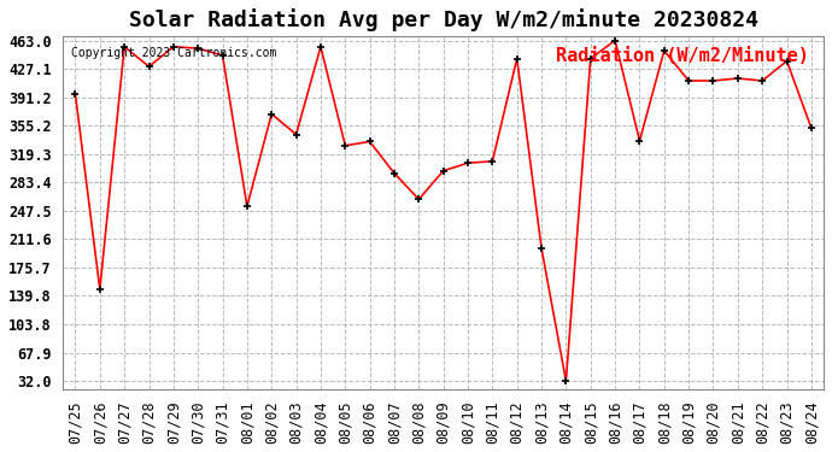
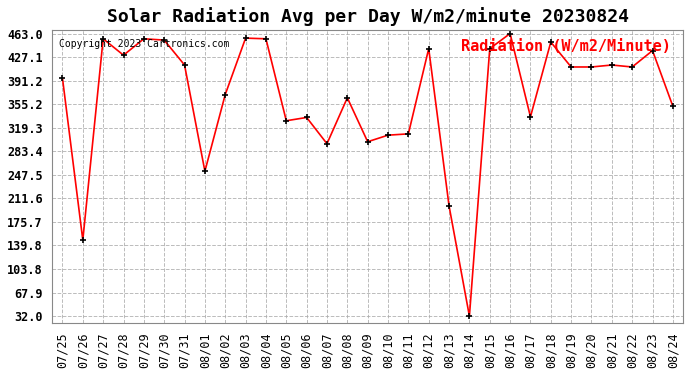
07/31: 444 -> 415
08/03: 344 -> 456
08/08: 262 -> 365
